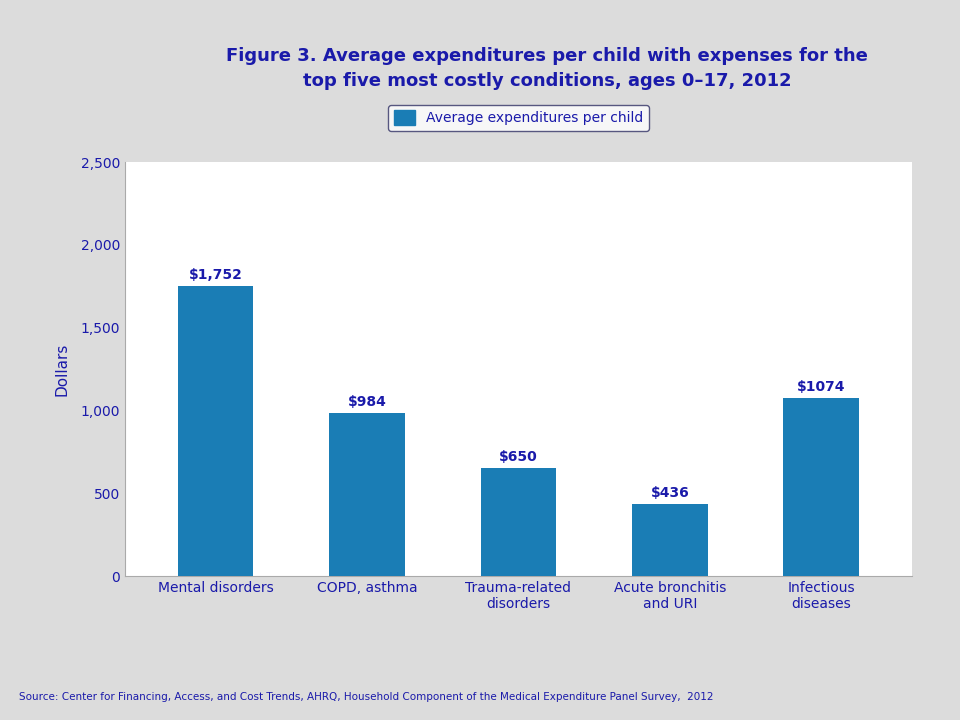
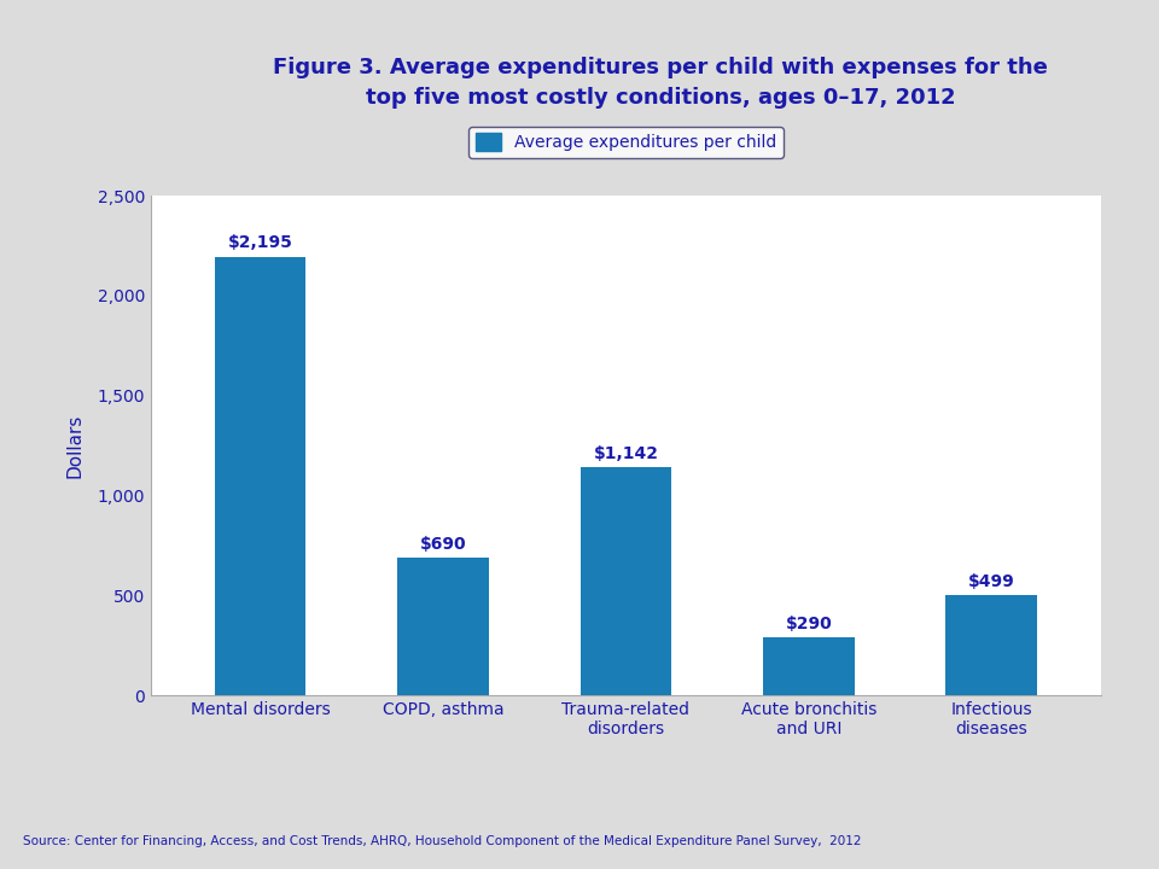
Mental disorders: $1,752 -> $2,195
COPD, asthma: $984 -> $690
Trauma-related disorders: $650 -> $1,142
Acute bronchitis and URI: $436 -> $290
Infectious diseases: $1074 -> $499
